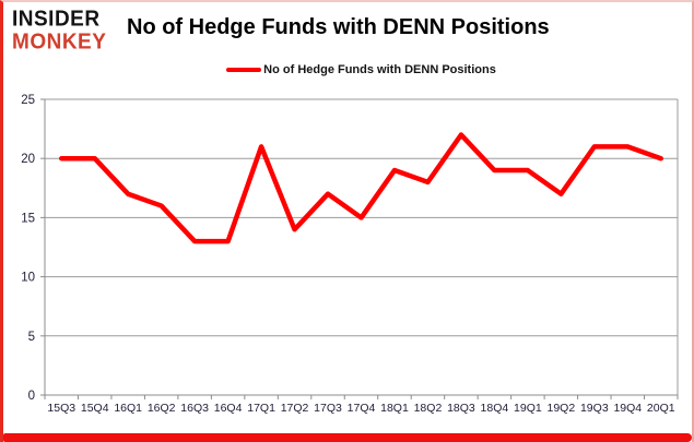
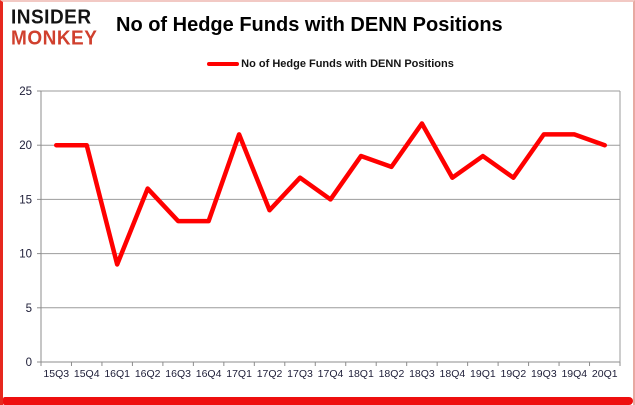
16Q1: 17 -> 9
18Q4: 19 -> 17
